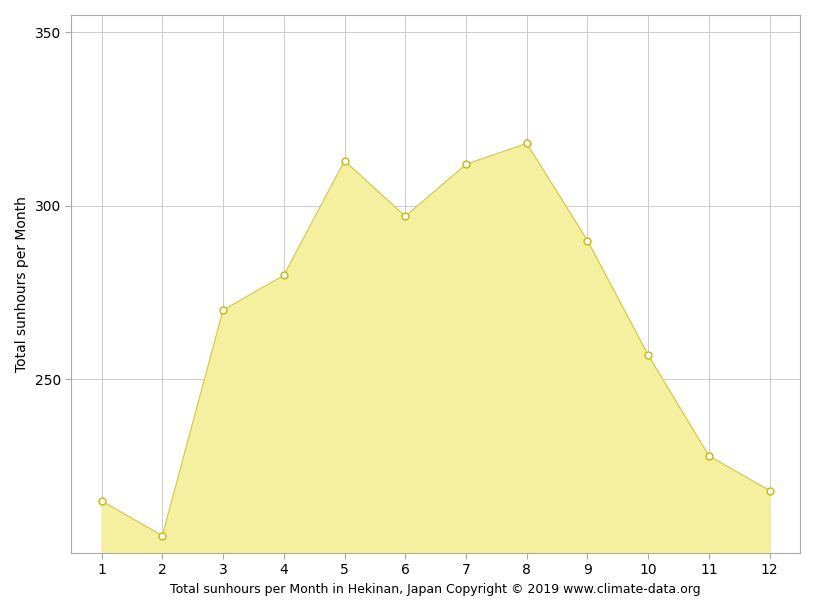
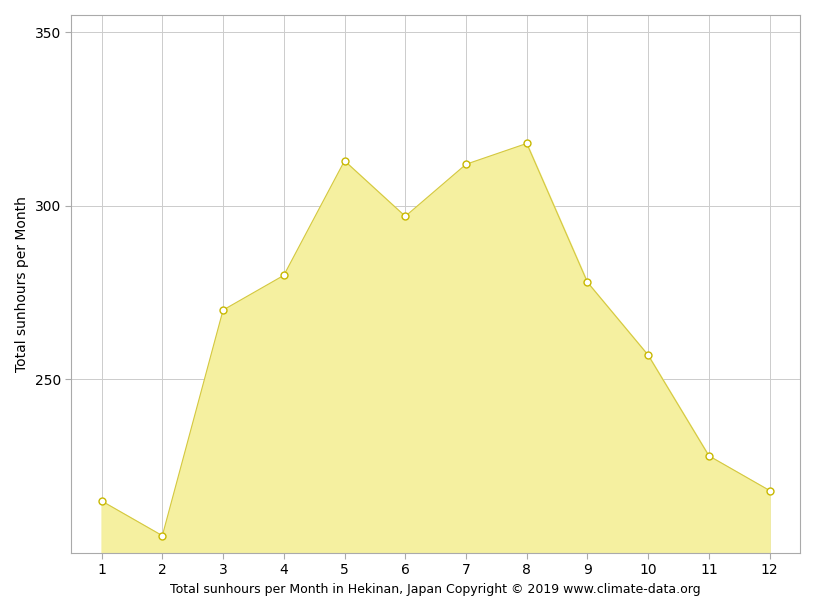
9: 290 -> 278
